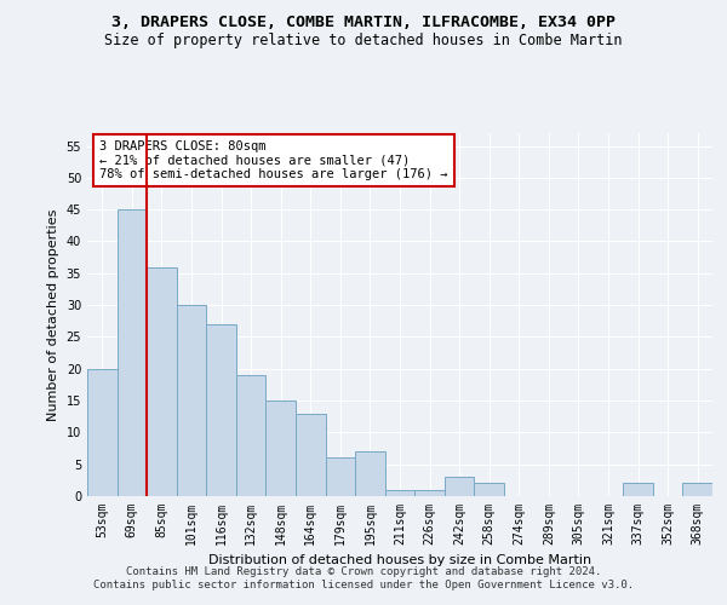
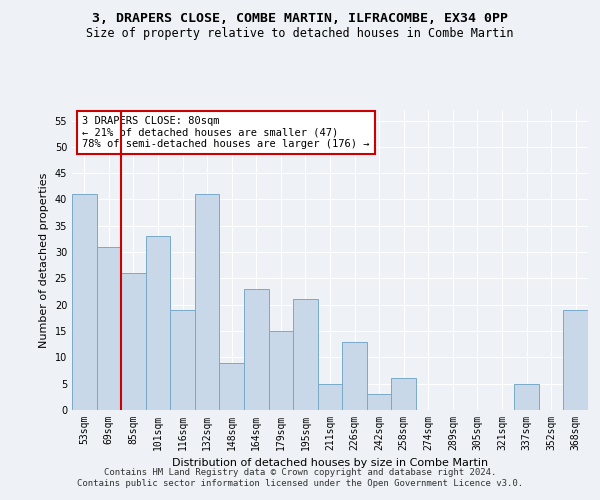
53sqm: 20 -> 41
69sqm: 45 -> 31
85sqm: 36 -> 26
101sqm: 30 -> 33
116sqm: 27 -> 19
132sqm: 19 -> 41
148sqm: 15 -> 9
164sqm: 13 -> 23
179sqm: 6 -> 15
195sqm: 7 -> 21
211sqm: 1 -> 5
226sqm: 1 -> 13
258sqm: 2 -> 6
337sqm: 2 -> 5
368sqm: 2 -> 19
